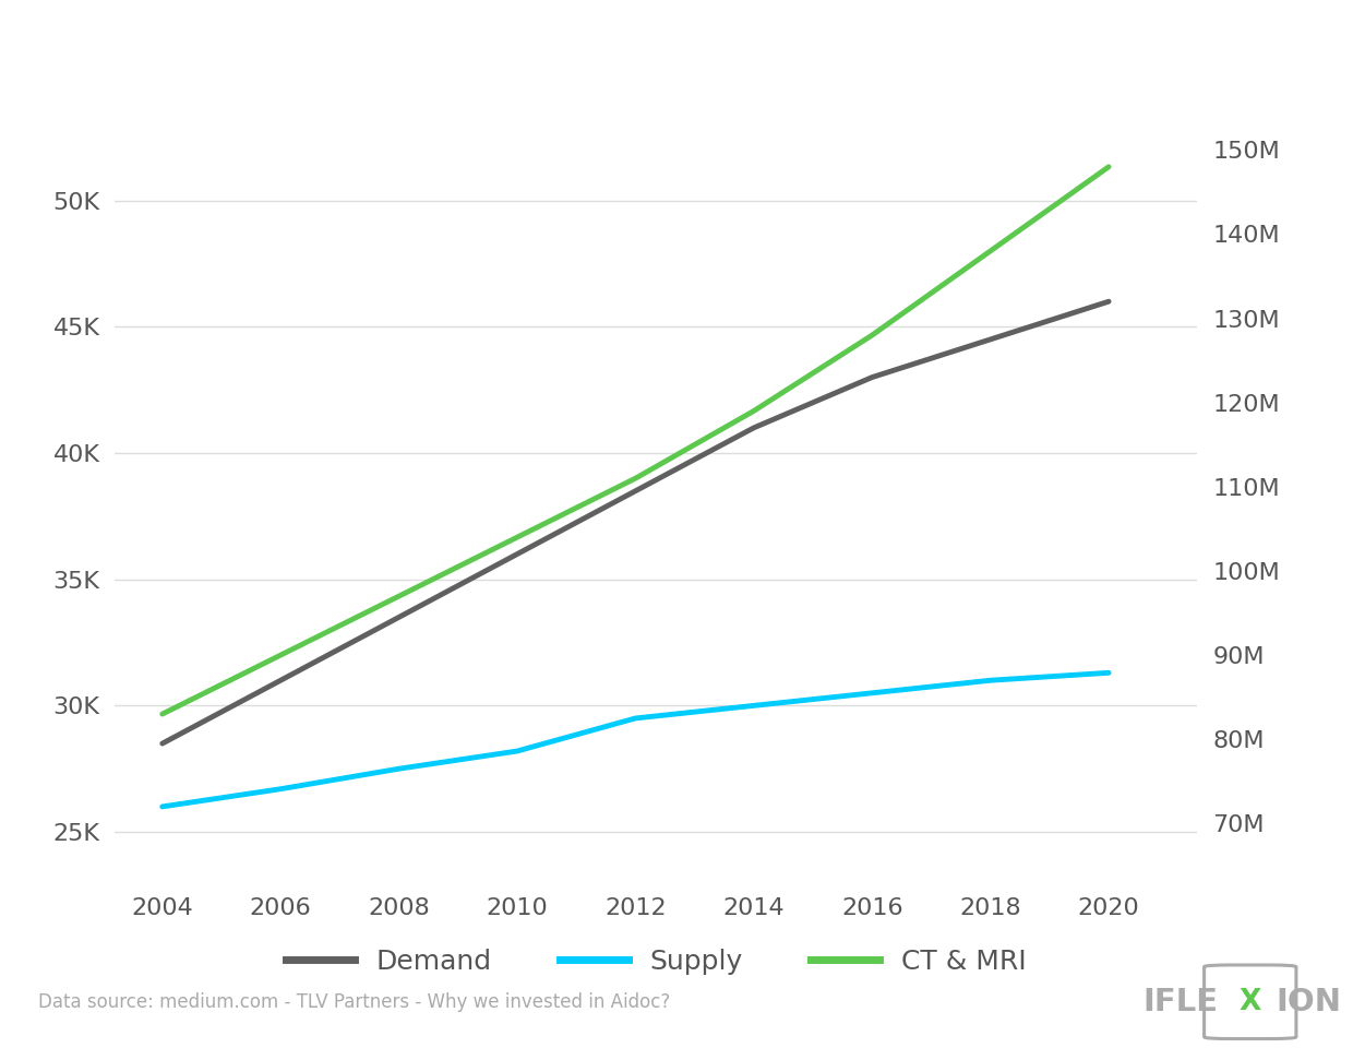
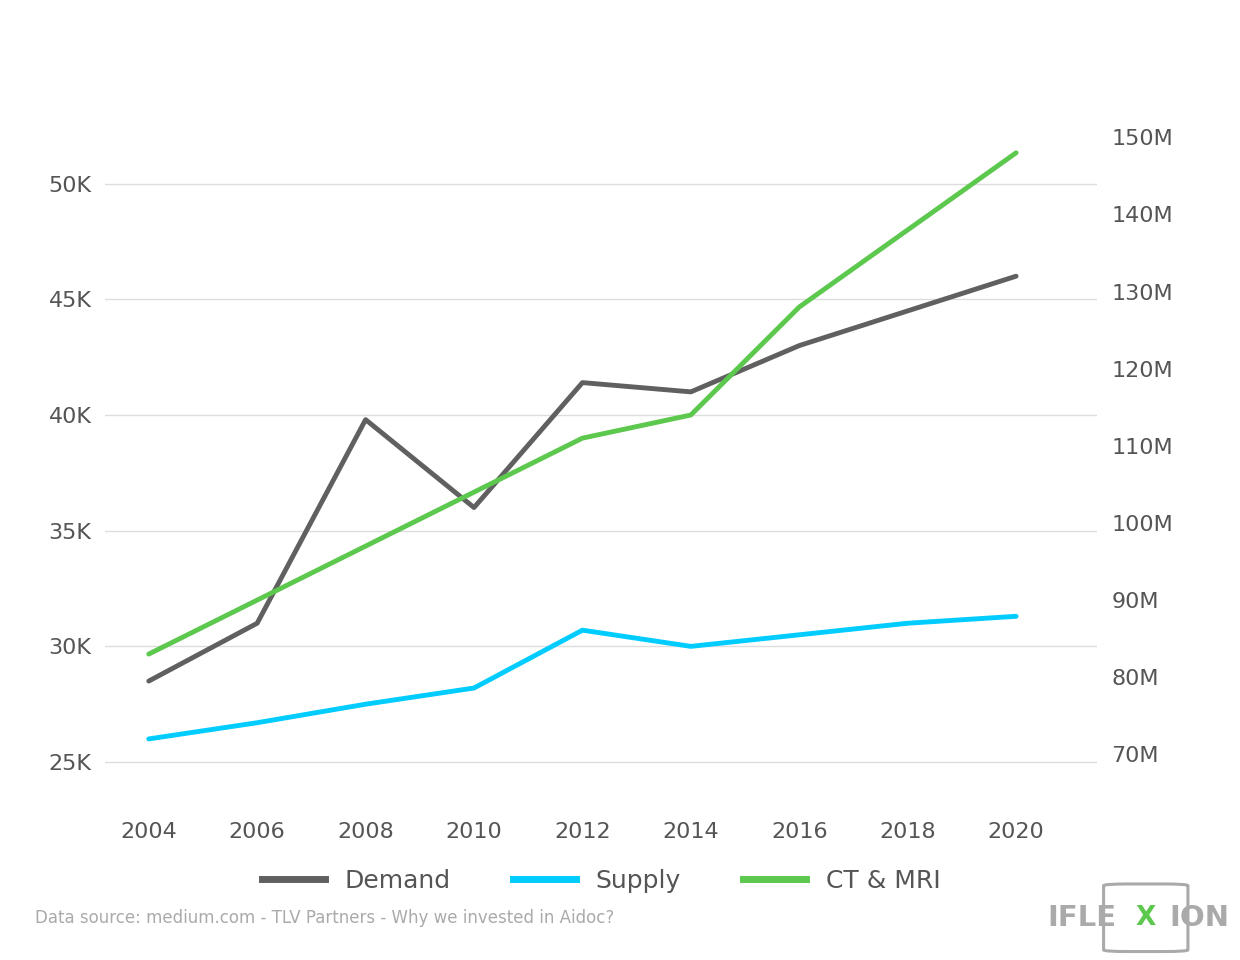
Demand/2008: 33.5K -> 39.8K
Demand/2012: 38.5K -> 41.4K
Supply/2012: 29.5K -> 30.7K
CT & MRI/2014: 119M -> 114M
